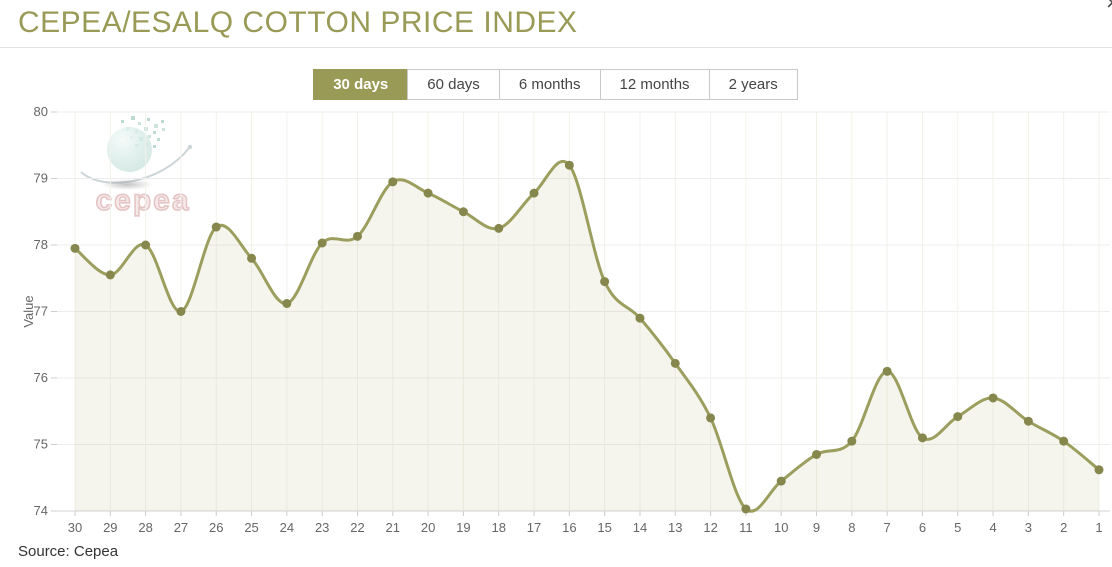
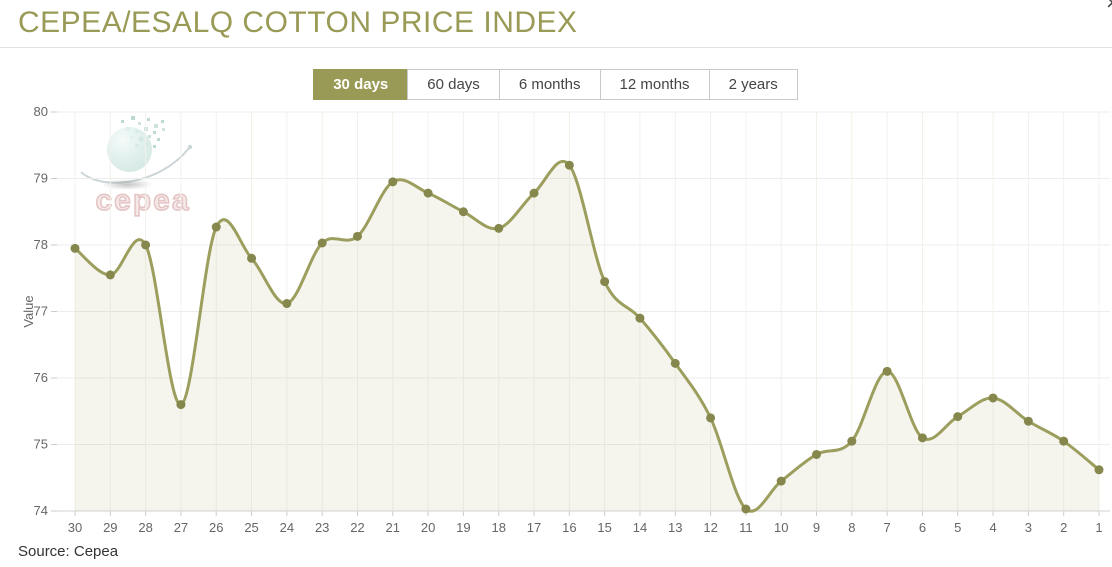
27: 77.0 -> 75.6
